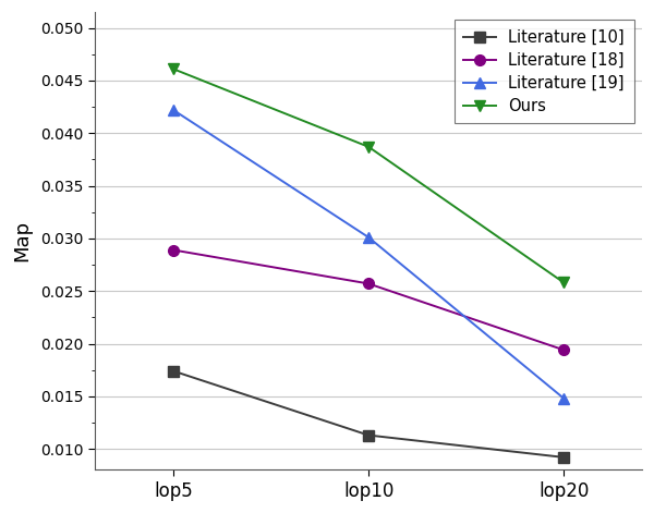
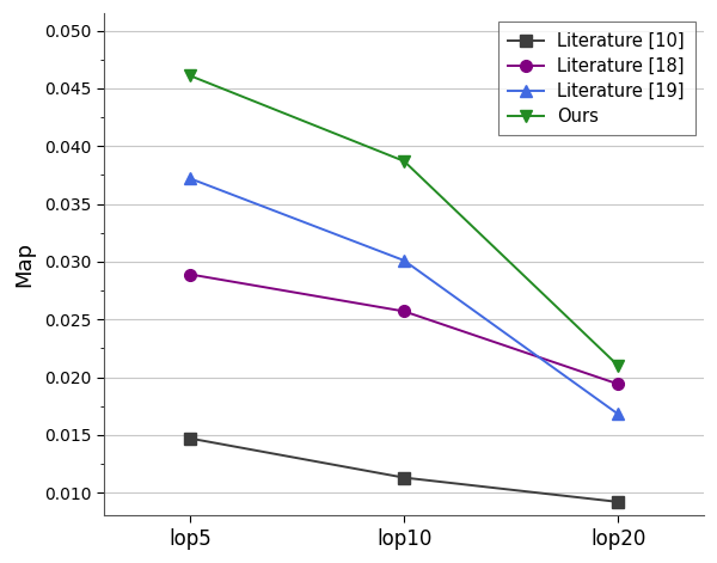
Literature [10]/lop5: 0.0174 -> 0.0147
Literature [19]/lop5: 0.0422 -> 0.0372
Literature [19]/lop20: 0.0148 -> 0.0168
Ours/lop20: 0.0258 -> 0.0210
